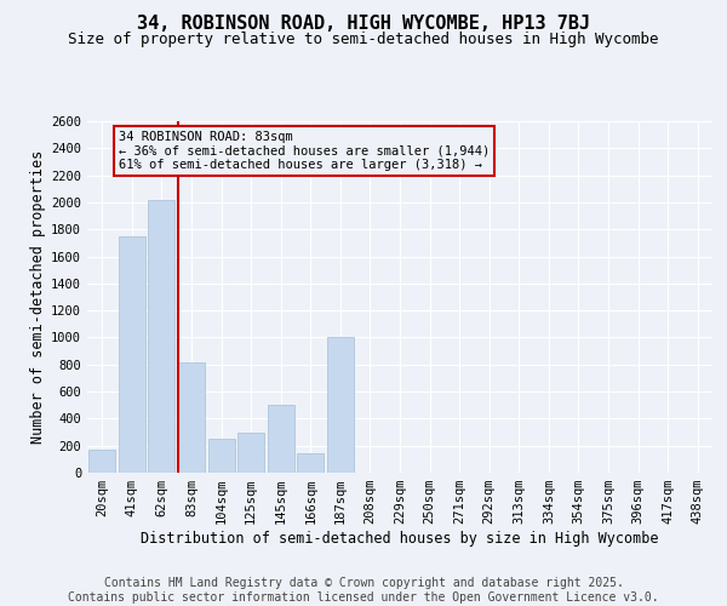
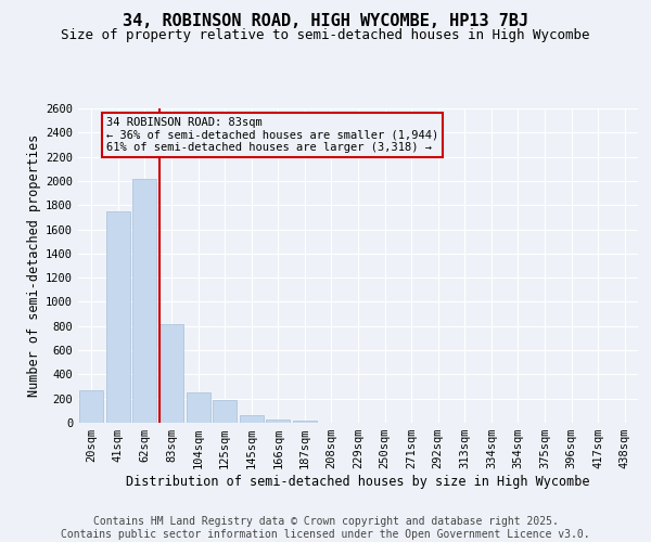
20sqm: 170 -> 270
125sqm: 300 -> 190
145sqm: 500 -> 60
166sqm: 140 -> 30
187sqm: 1000 -> 20
